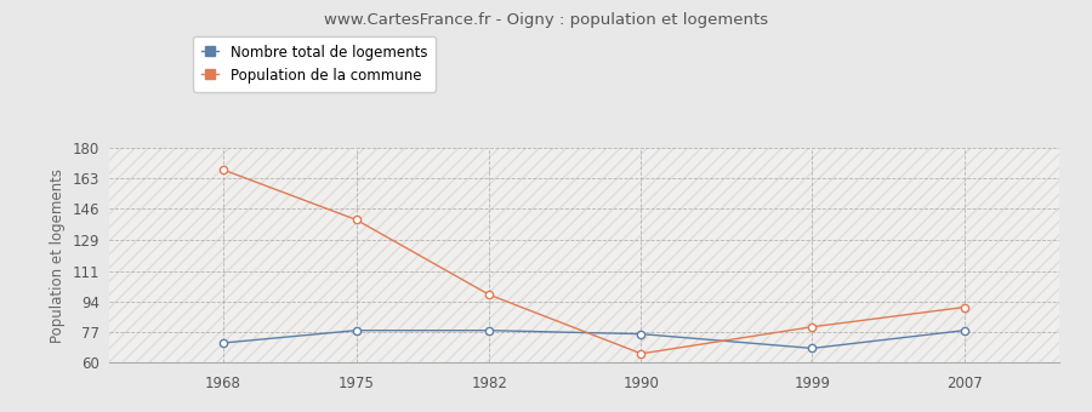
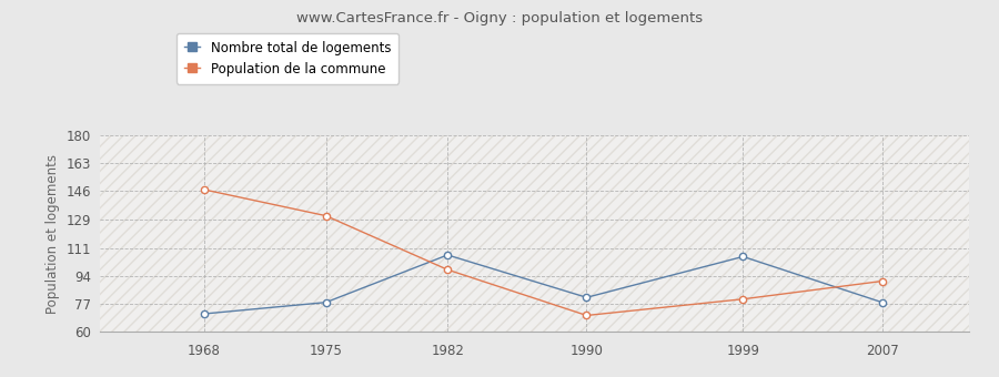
Population de la commune/1968: 168 -> 147
Population de la commune/1975: 140 -> 131
Nombre total de logements/1982: 78 -> 107
Nombre total de logements/1990: 76 -> 81
Population de la commune/1990: 65 -> 70
Nombre total de logements/1999: 68 -> 106
